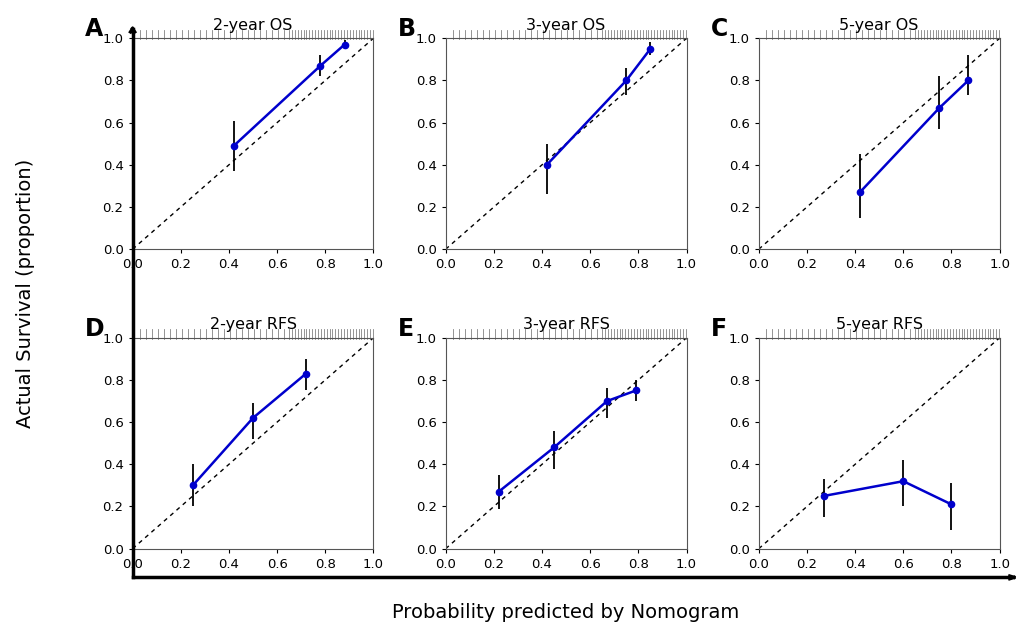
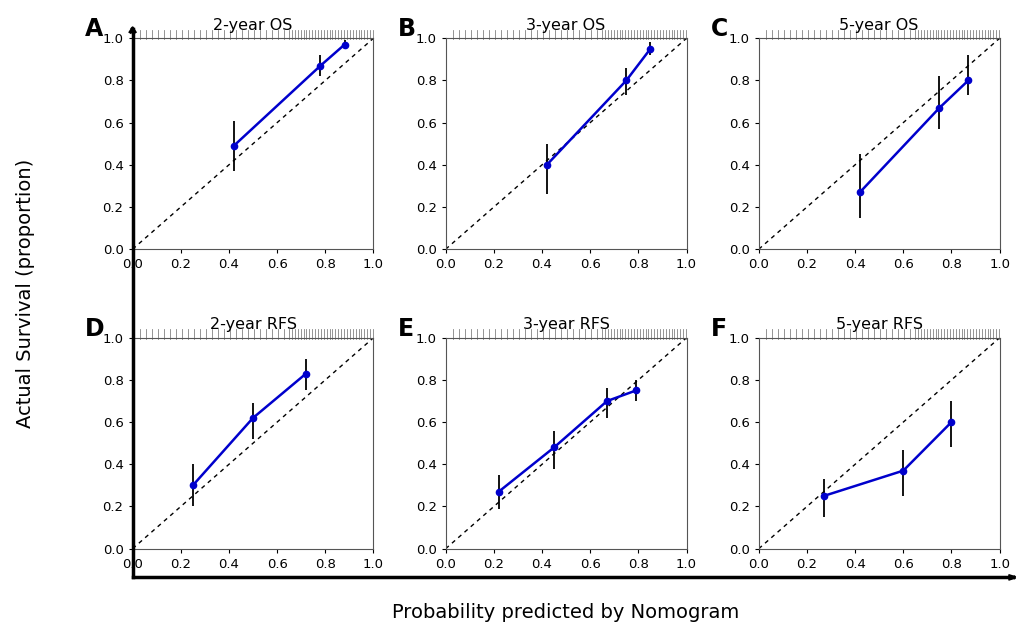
5-year RFS/0.6: 0.32 -> 0.37
5-year RFS/0.8: 0.21 -> 0.60
